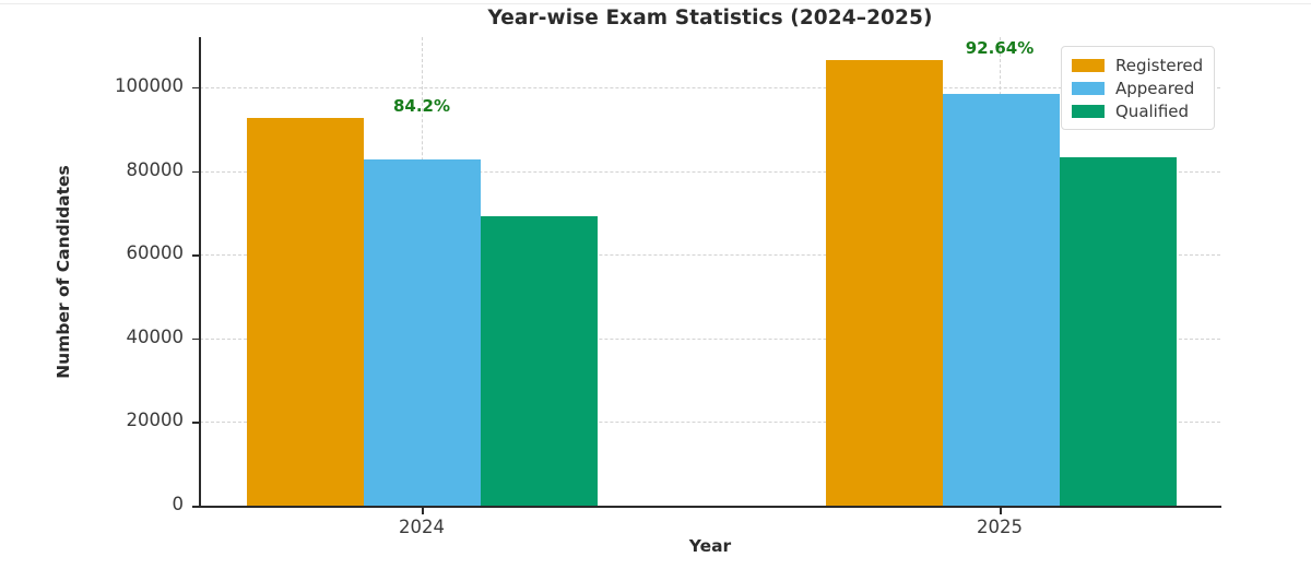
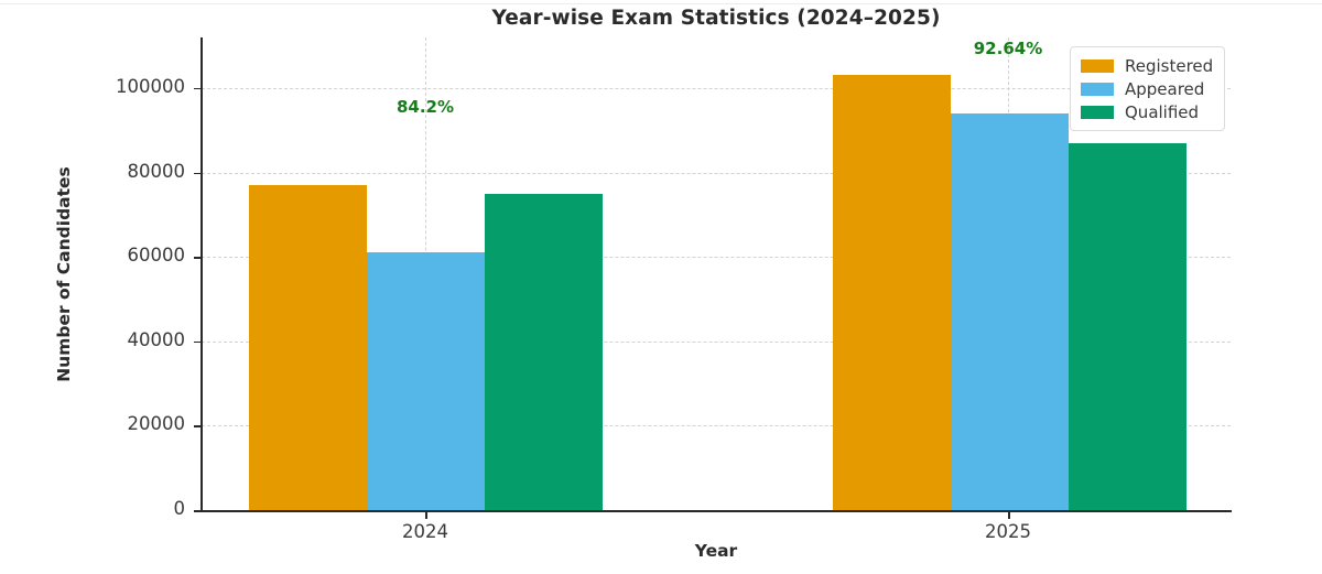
Registered/2024: 93000 -> 77000
Appeared/2024: 83000 -> 61000
Qualified/2024: 69000 -> 75000
Registered/2025: 106000 -> 103000
Appeared/2025: 98000 -> 94000
Qualified/2025: 83000 -> 87000
